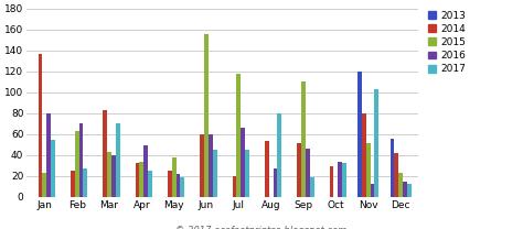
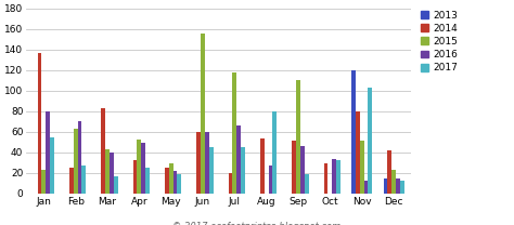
2017/Mar: 70 -> 17
2015/Apr: 34 -> 52
2015/May: 38 -> 29
2013/Dec: 56 -> 15
